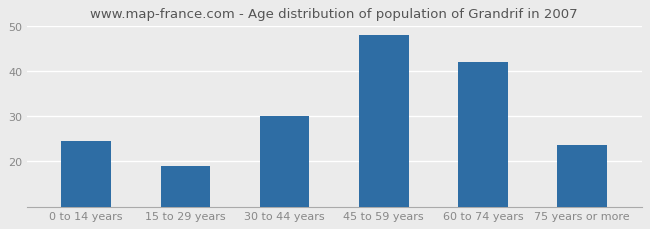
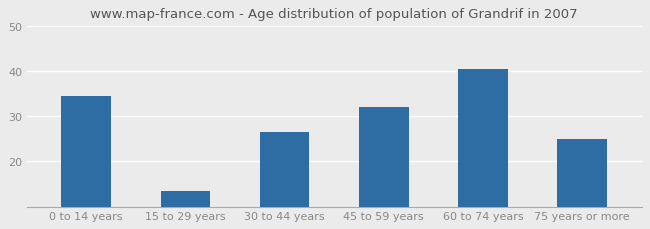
0 to 14 years: 24.5 -> 34.5
15 to 29 years: 19.0 -> 13.5
30 to 44 years: 30.0 -> 26.5
45 to 59 years: 48.0 -> 32.0
60 to 74 years: 42.0 -> 40.5
75 years or more: 23.5 -> 25.0
